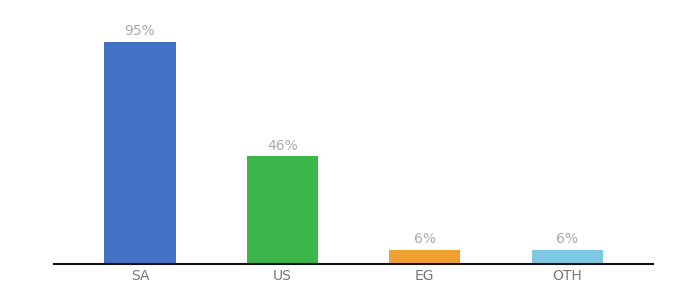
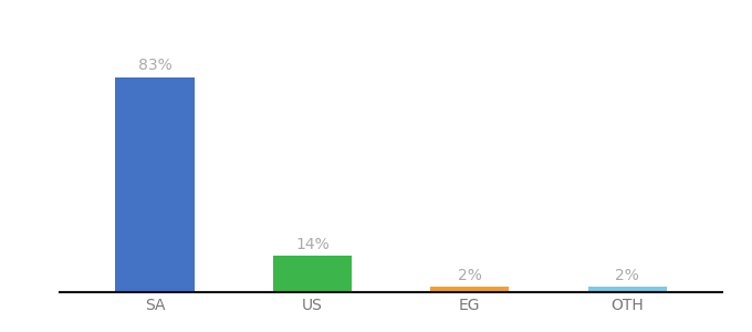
SA: 95% -> 83%
US: 46% -> 14%
EG: 6% -> 2%
OTH: 6% -> 2%
